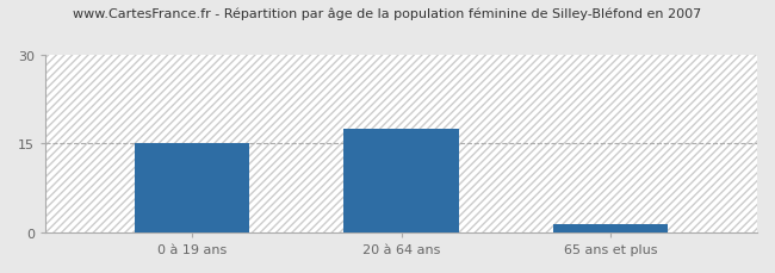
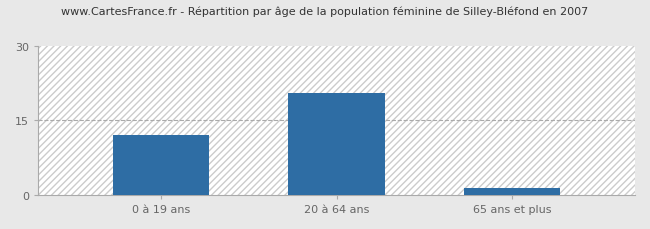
0 à 19 ans: 15.0 -> 12.0
20 à 64 ans: 17.5 -> 20.5
